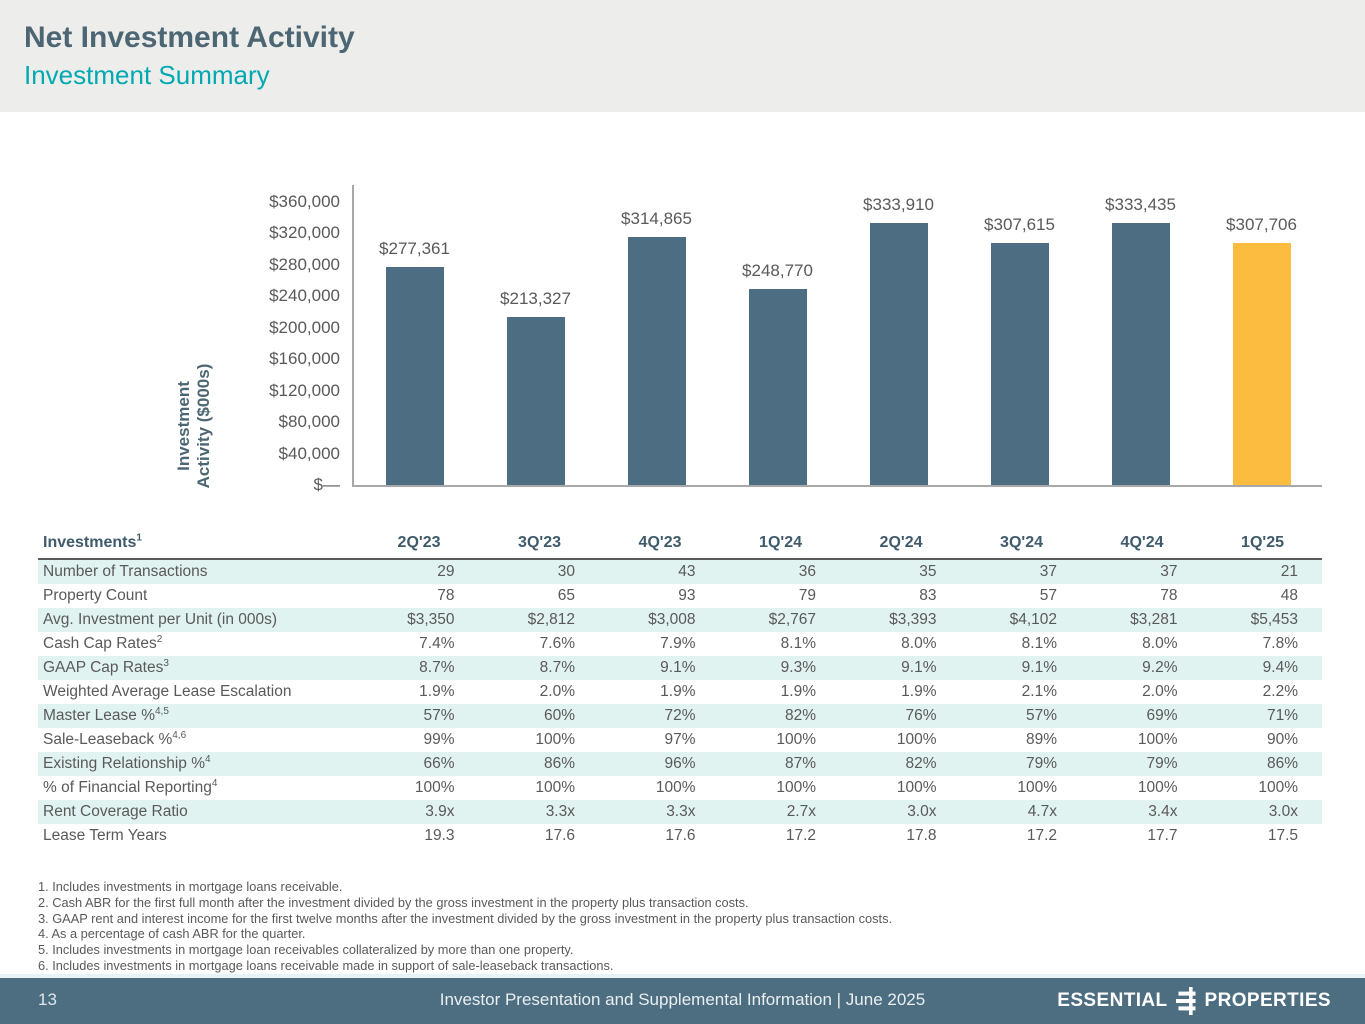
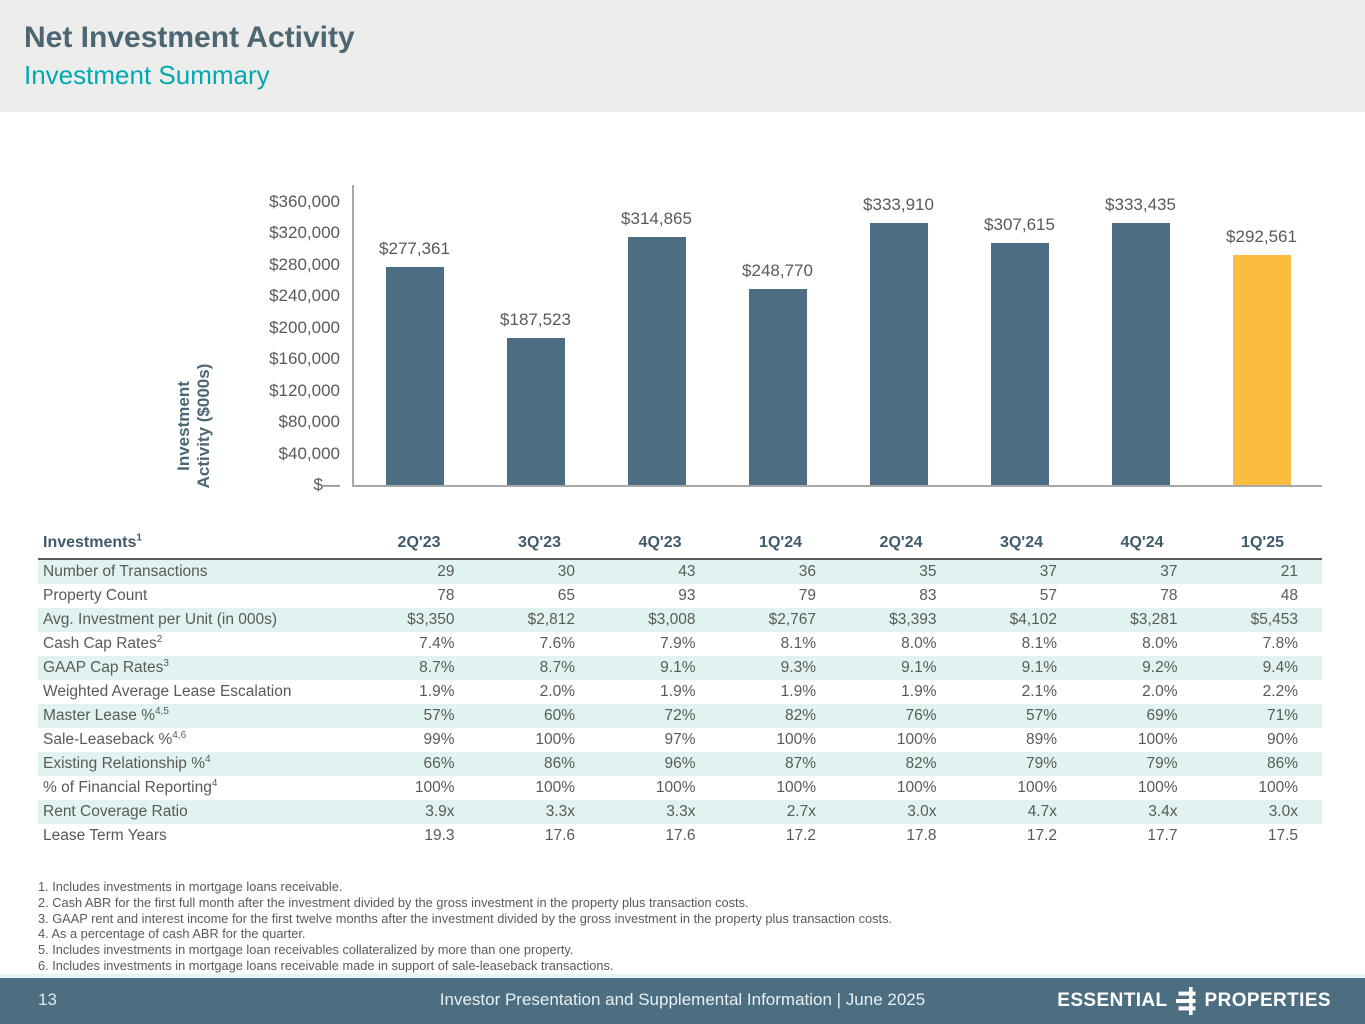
3Q'23: $213,327 -> $187,523
1Q'25: $307,706 -> $292,561
